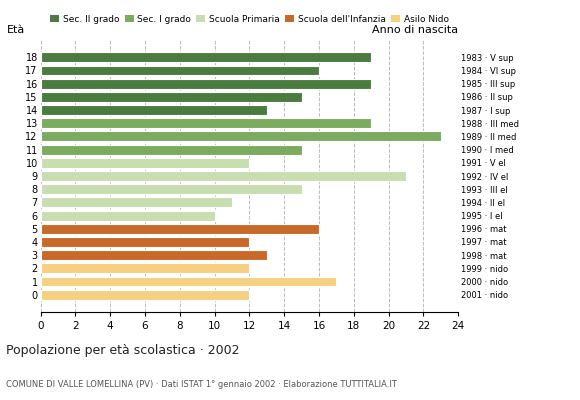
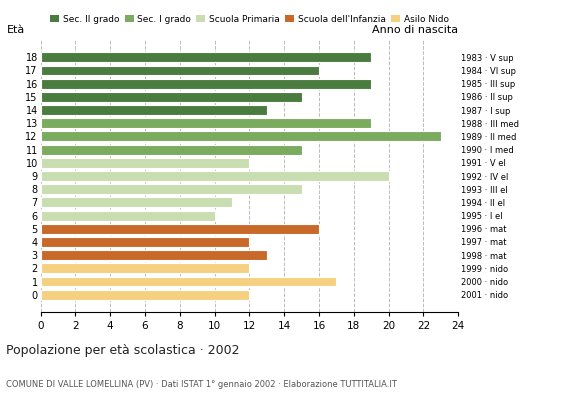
9: 21 -> 20
